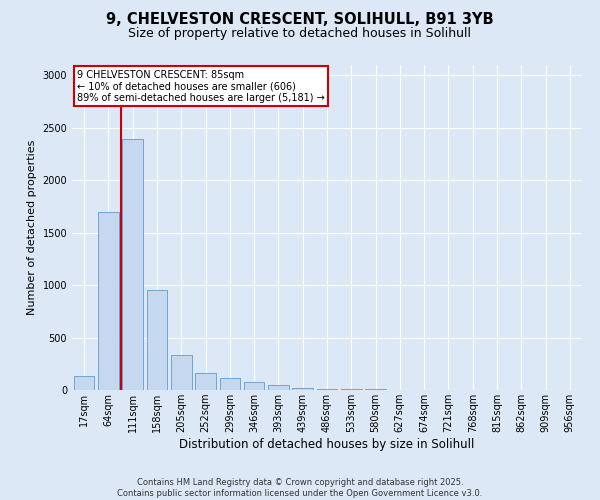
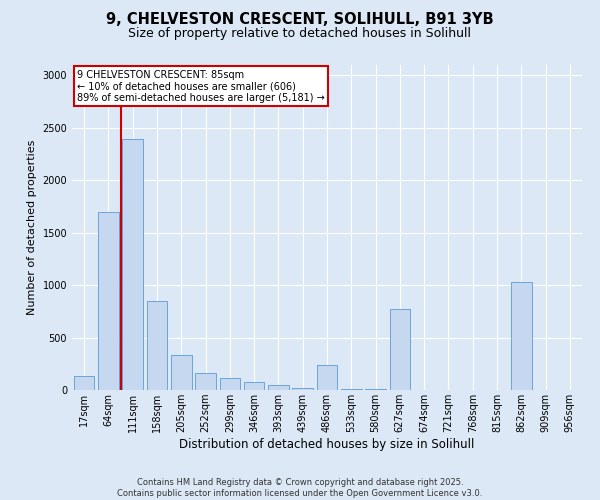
158sqm: 950 -> 850
486sqm: 10 -> 240
627sqm: 0 -> 770
862sqm: 0 -> 1030
